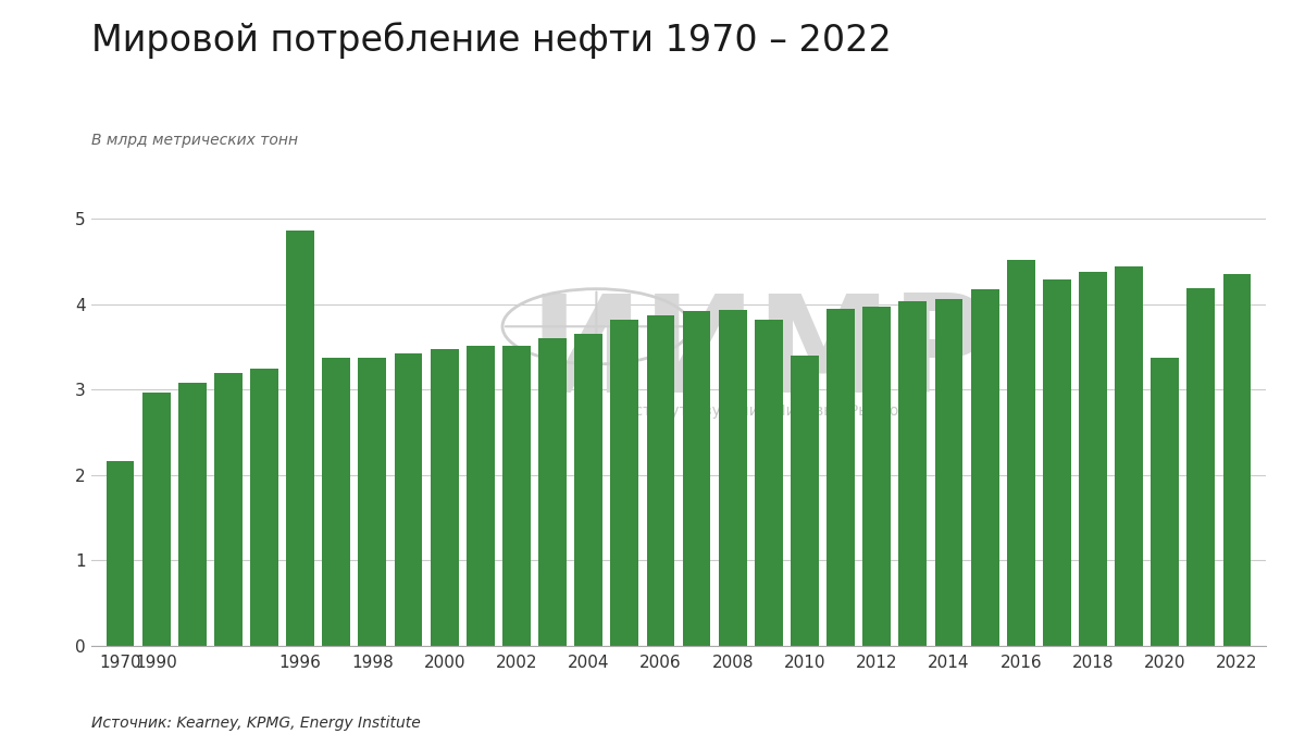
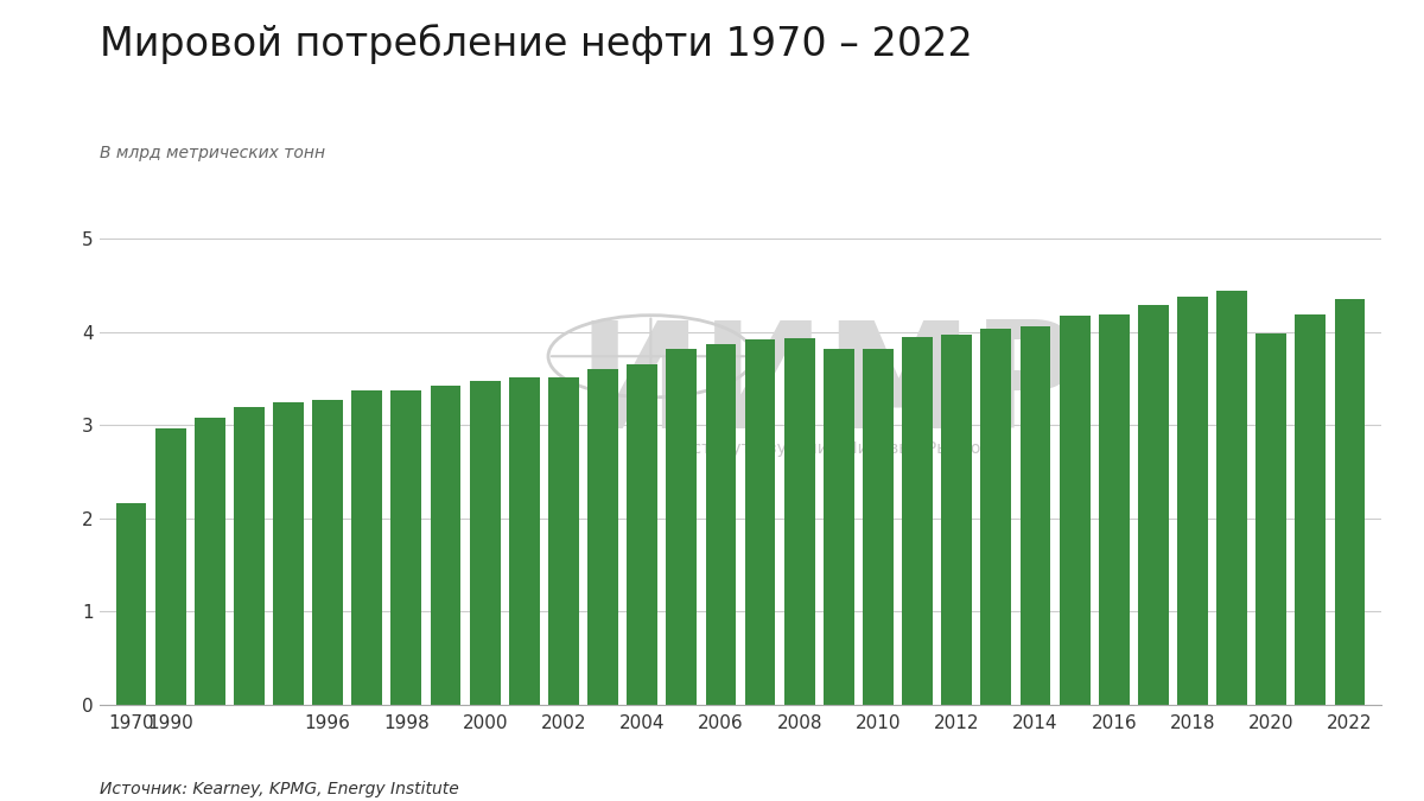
1996: 4.86 -> 3.27
2010: 3.40 -> 3.82
2016: 4.52 -> 4.19
2020: 3.38 -> 3.99
